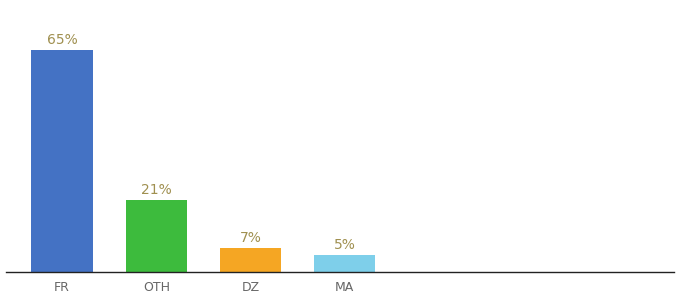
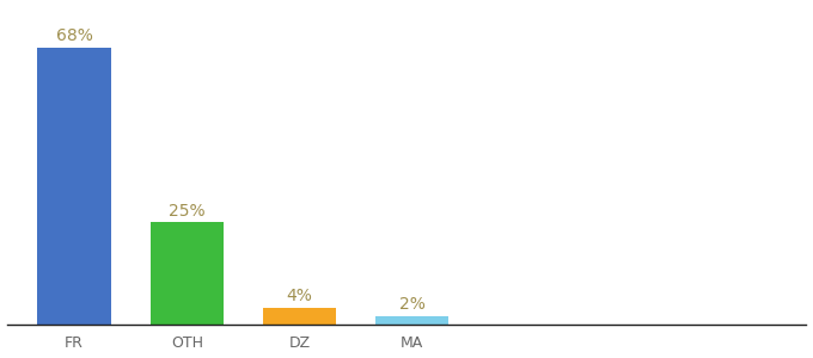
FR: 65% -> 68%
OTH: 21% -> 25%
DZ: 7% -> 4%
MA: 5% -> 2%
